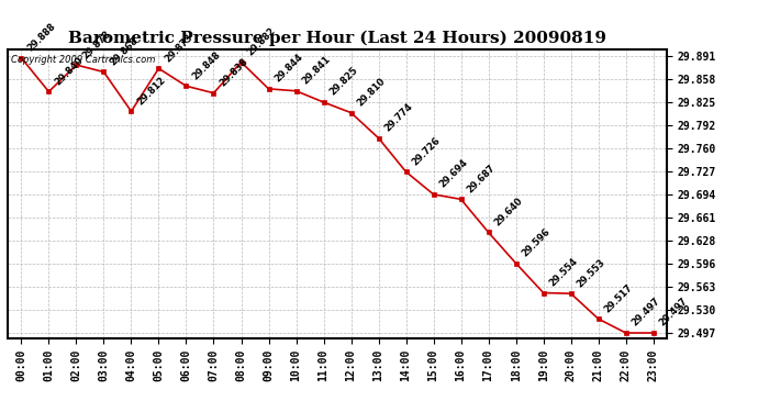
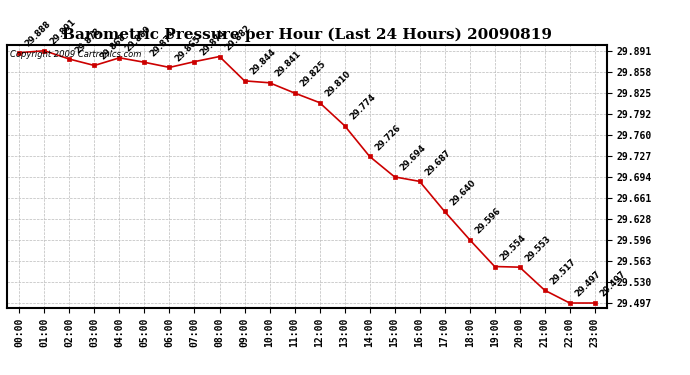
01:00: 29.840 -> 29.891
04:00: 29.812 -> 29.880
06:00: 29.848 -> 29.865
07:00: 29.838 -> 29.874
